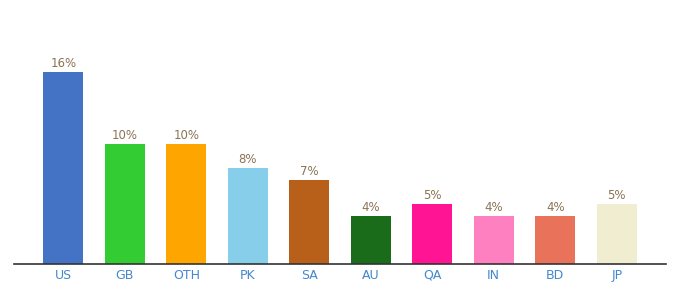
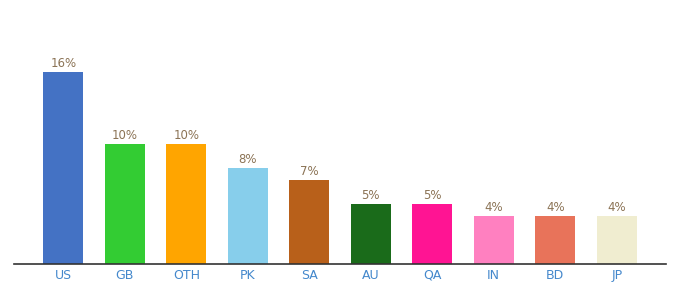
AU: 4% -> 5%
JP: 5% -> 4%
